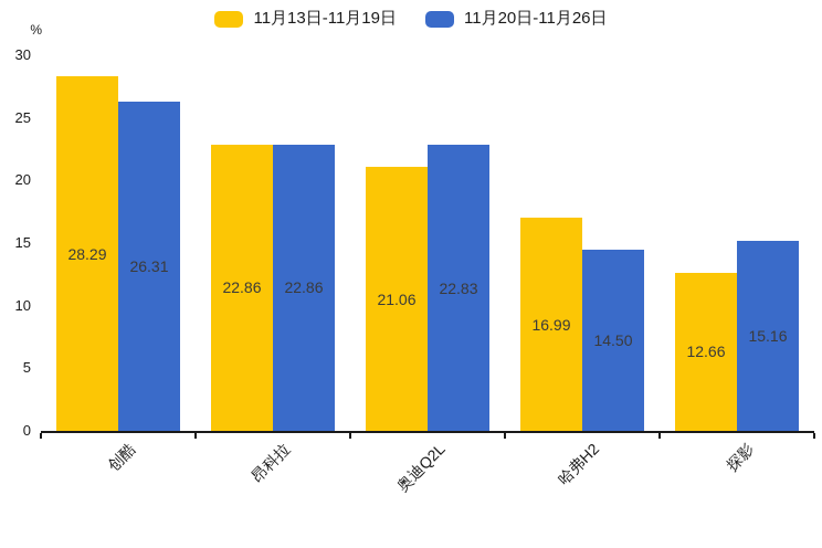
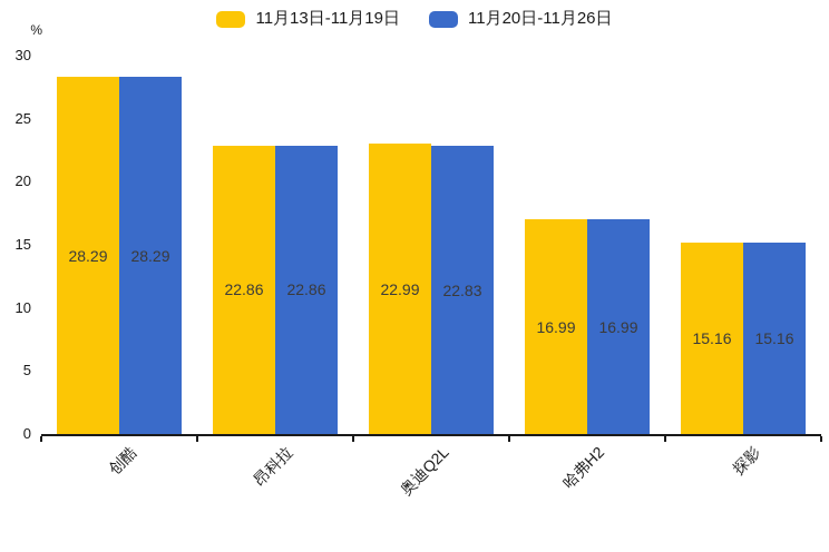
11月20日-11月26日/创酷: 26.31 -> 28.29
11月13日-11月19日/奥迪Q2L: 21.06 -> 22.99
11月20日-11月26日/哈弗H2: 14.50 -> 16.99
11月13日-11月19日/探影: 12.66 -> 15.16
